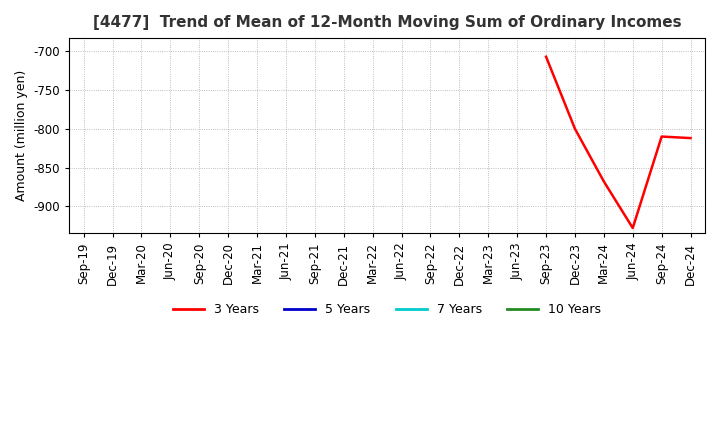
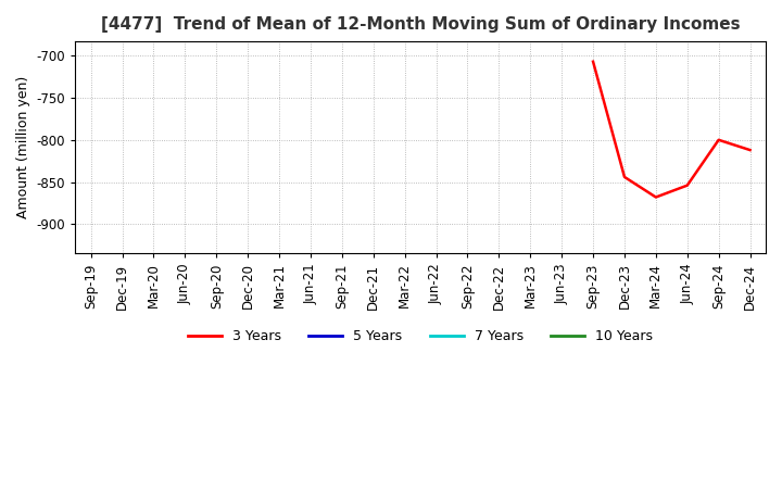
Dec-23: -800 -> -844
Jun-24: -928 -> -854
Sep-24: -810 -> -800
